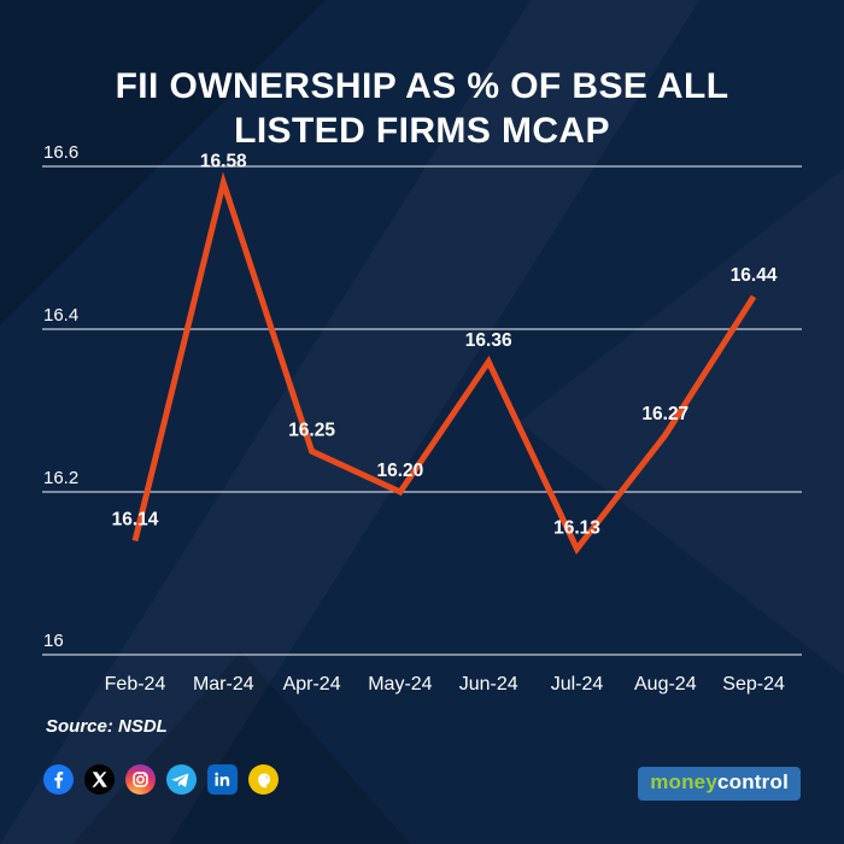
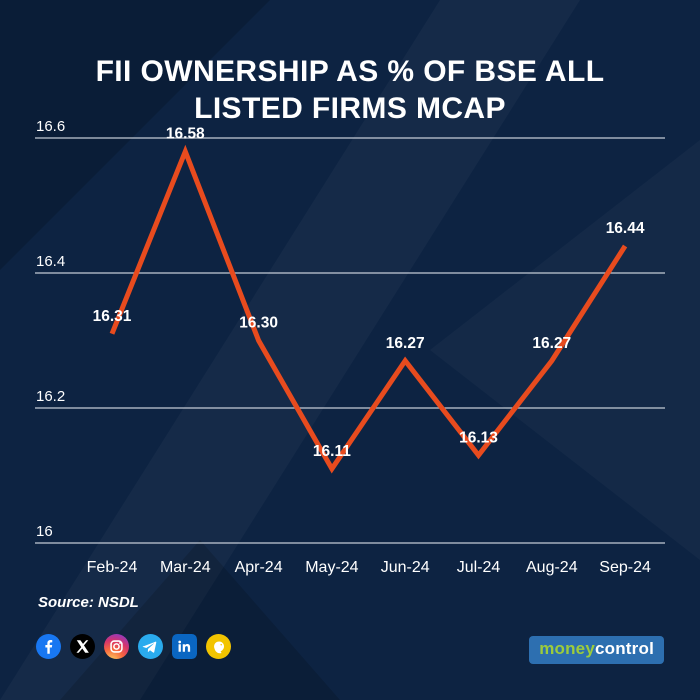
Feb-24: 16.14 -> 16.31
Apr-24: 16.25 -> 16.30
May-24: 16.20 -> 16.11
Jun-24: 16.36 -> 16.27
